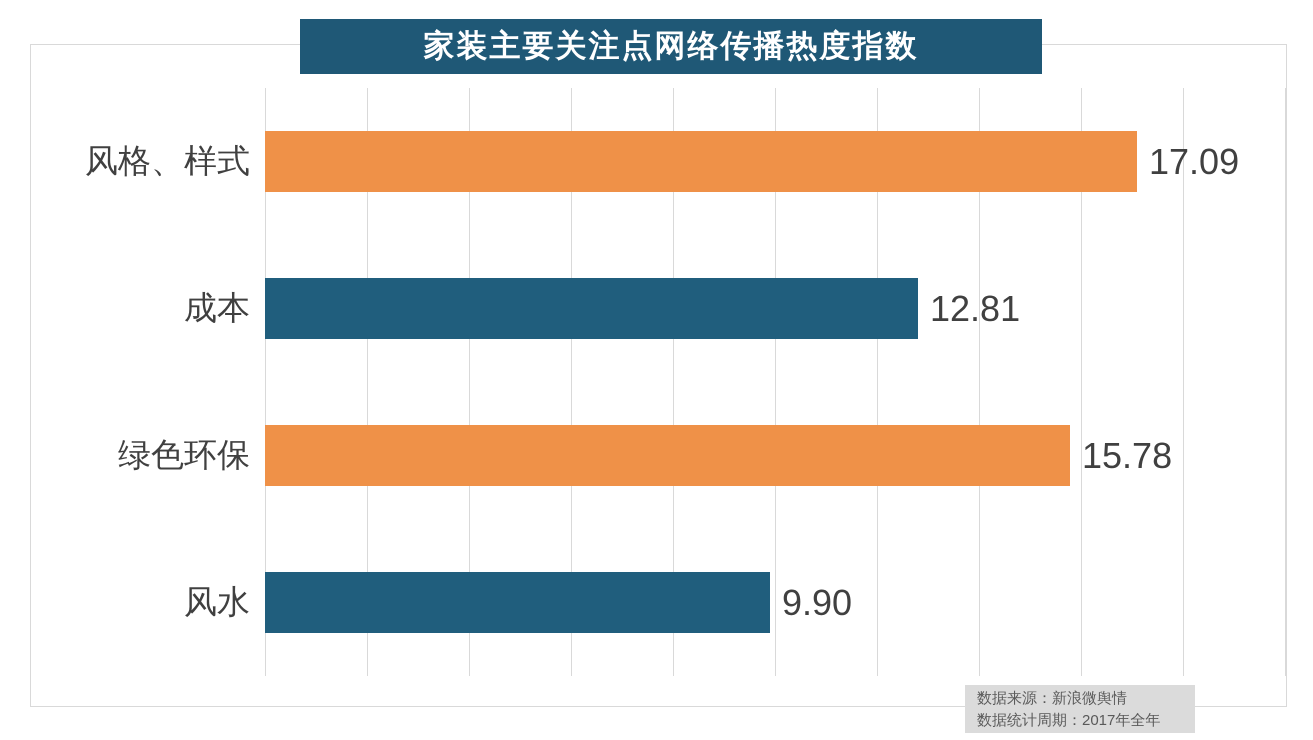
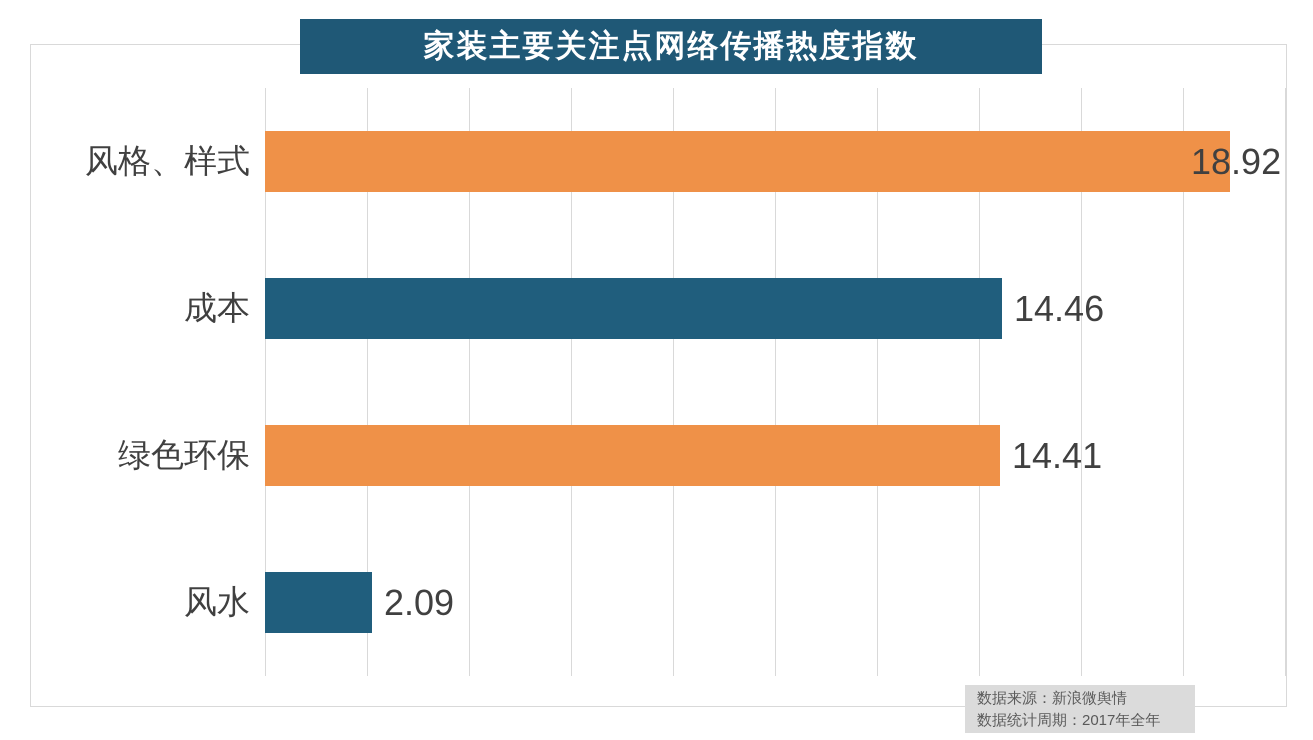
风格、样式: 17.09 -> 18.92
成本: 12.81 -> 14.46
绿色环保: 15.78 -> 14.41
风水: 9.90 -> 2.09
